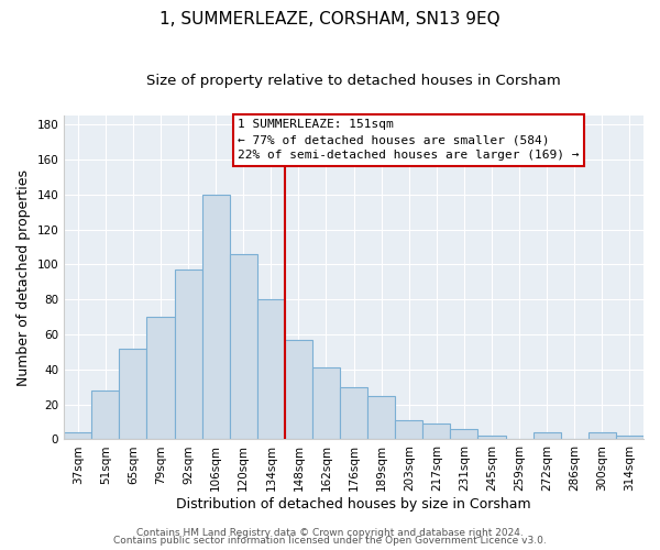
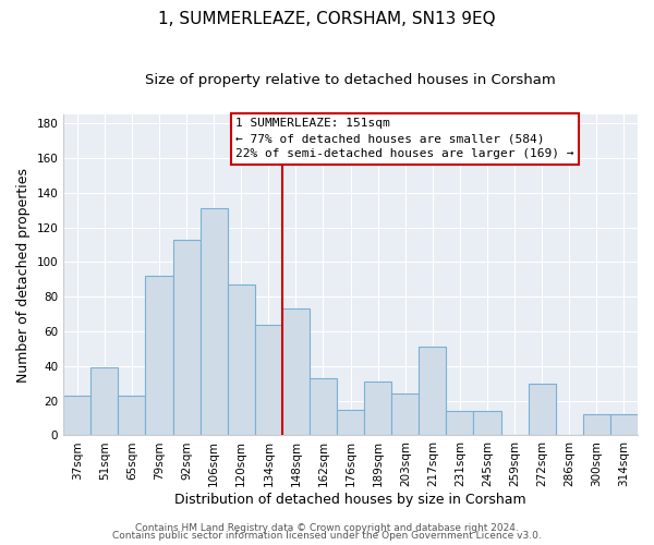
37sqm: 4 -> 23
51sqm: 28 -> 39
65sqm: 52 -> 23
79sqm: 70 -> 92
92sqm: 97 -> 113
106sqm: 140 -> 131
120sqm: 106 -> 87
134sqm: 80 -> 64
148sqm: 57 -> 73
162sqm: 41 -> 33
176sqm: 30 -> 15
189sqm: 25 -> 31
203sqm: 11 -> 24
217sqm: 9 -> 51
231sqm: 6 -> 14
245sqm: 2 -> 14
272sqm: 4 -> 30
300sqm: 4 -> 12
314sqm: 2 -> 12
